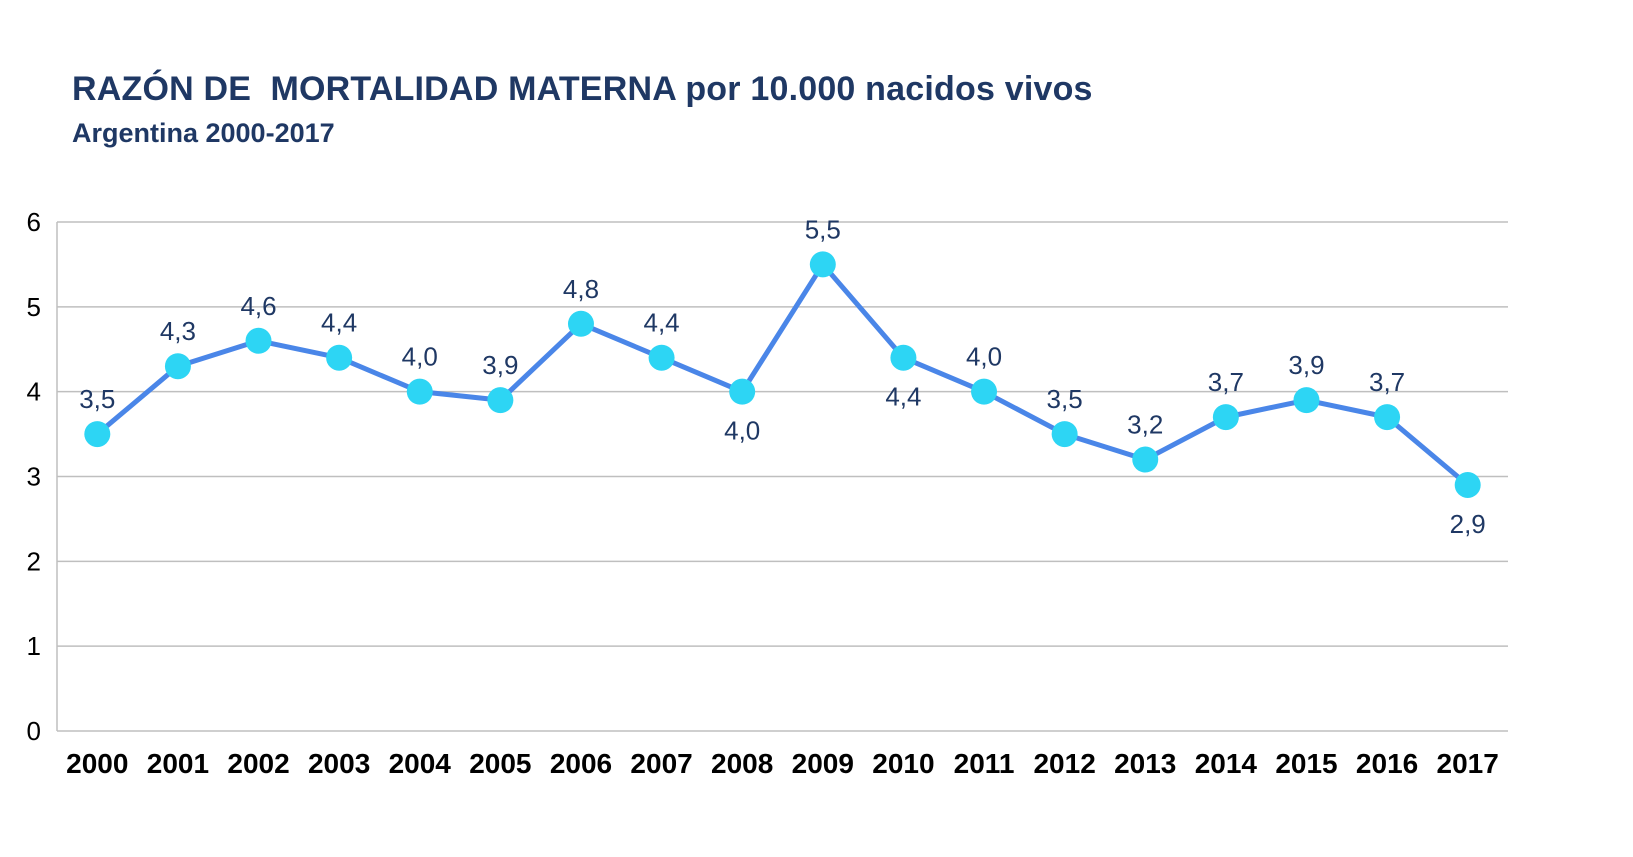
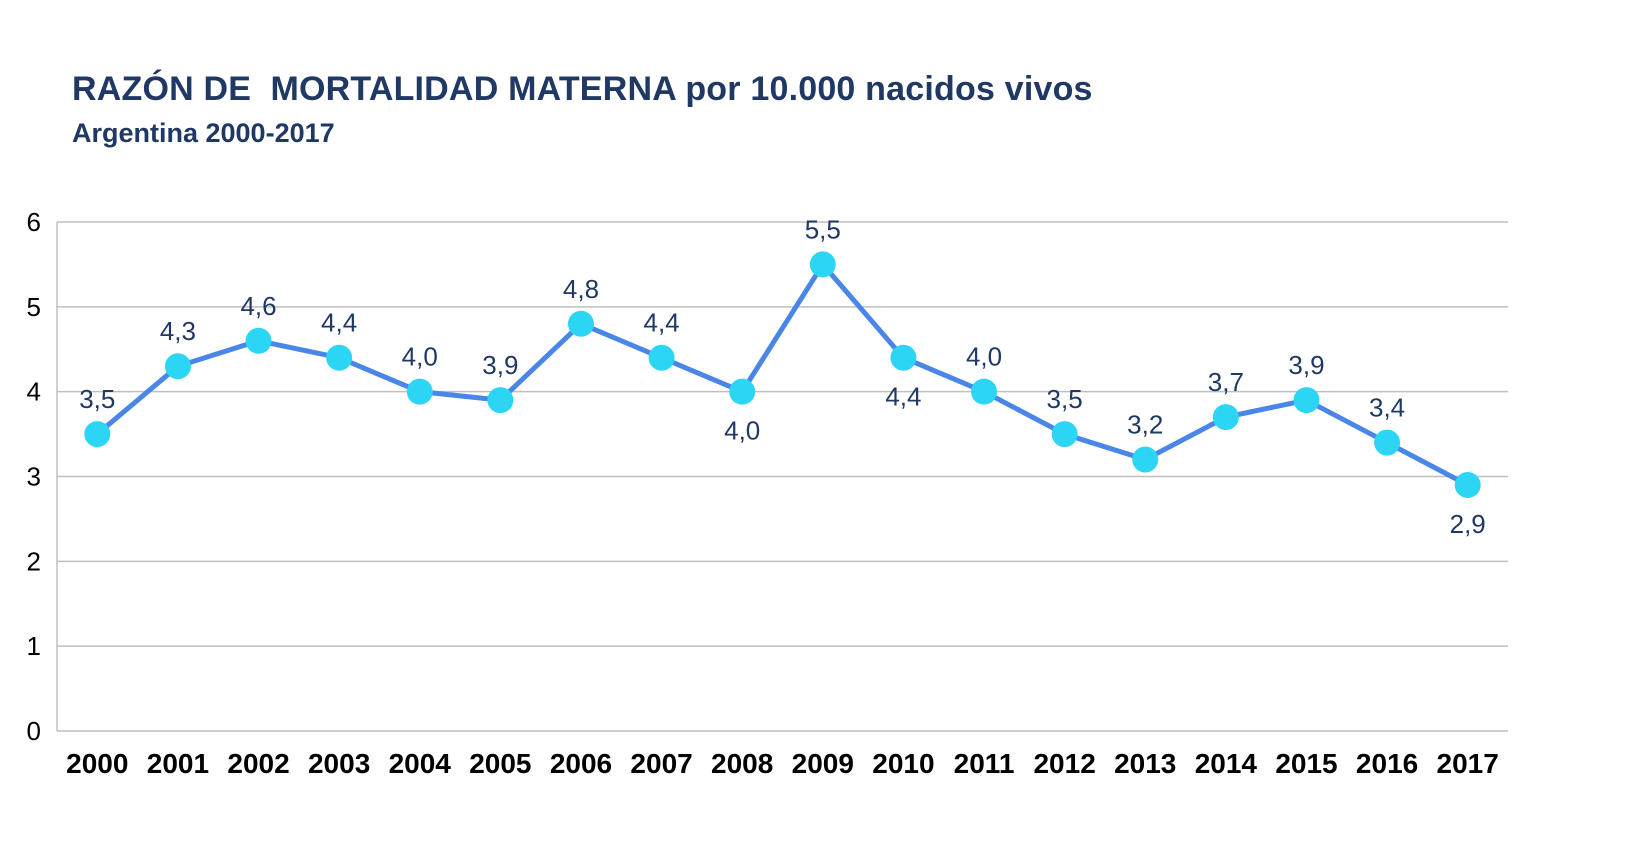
2016: 3,7 -> 3,4
